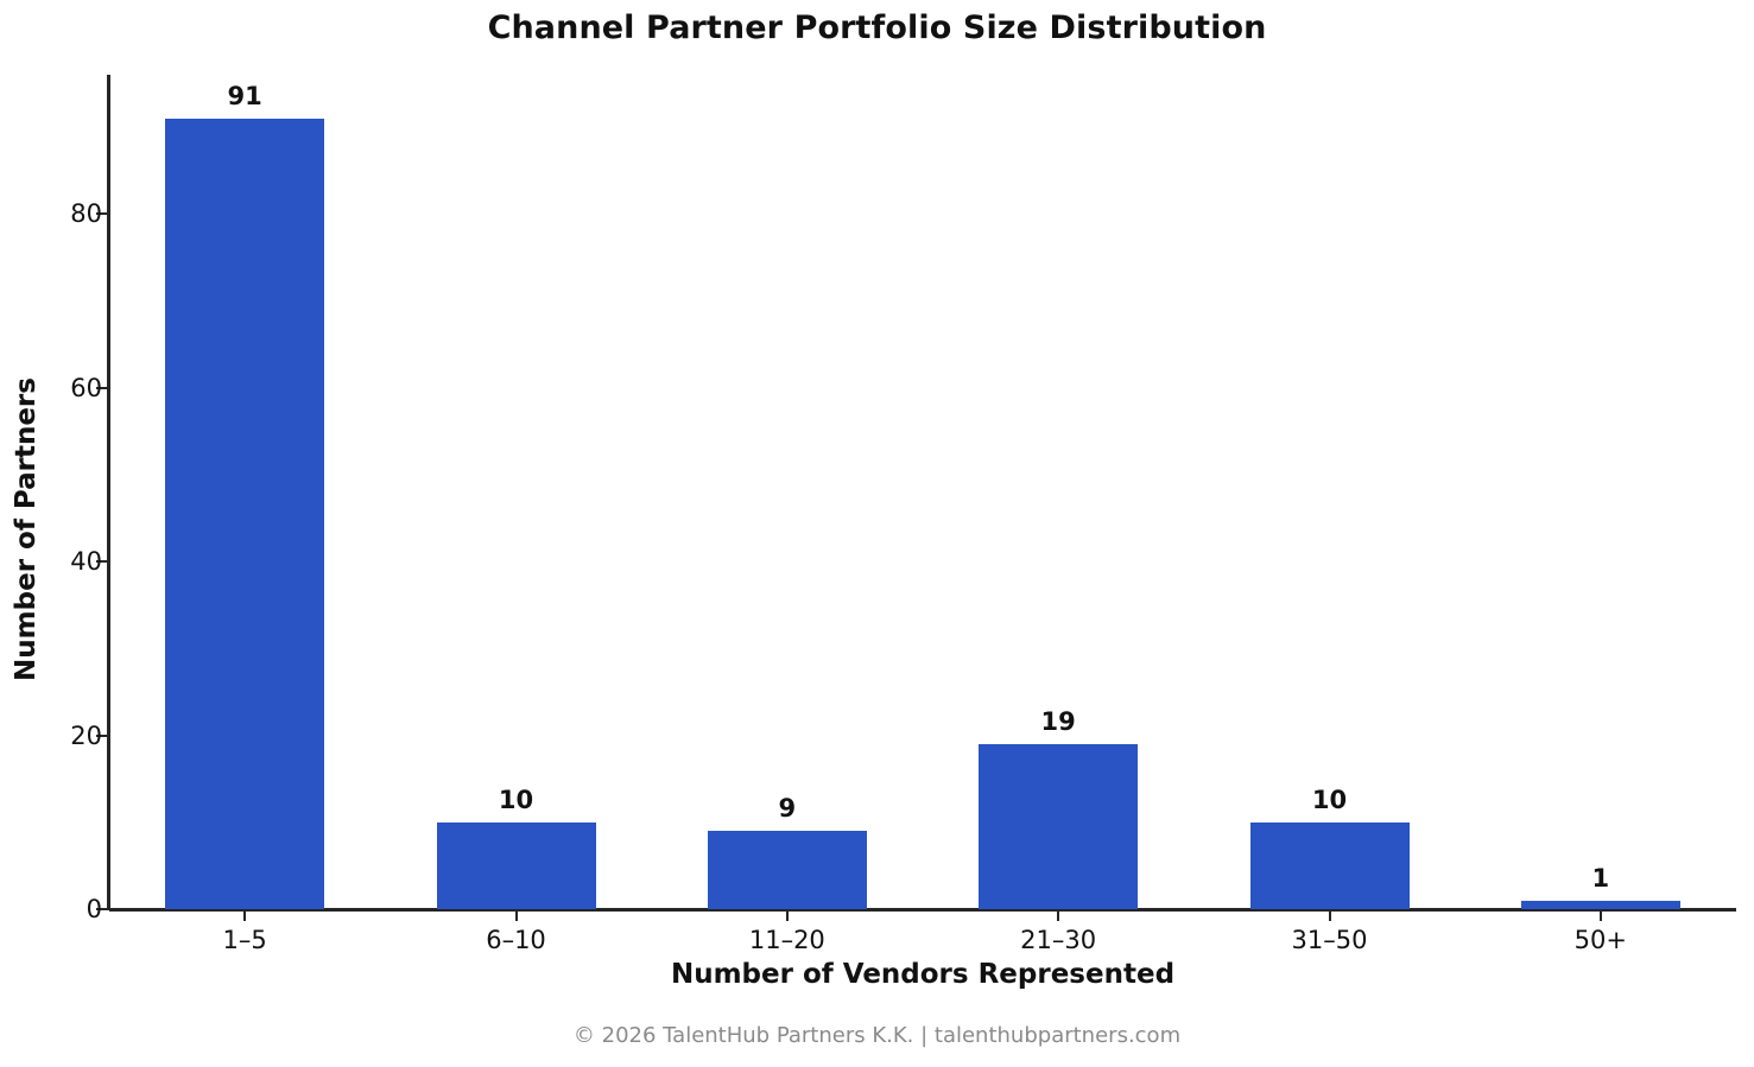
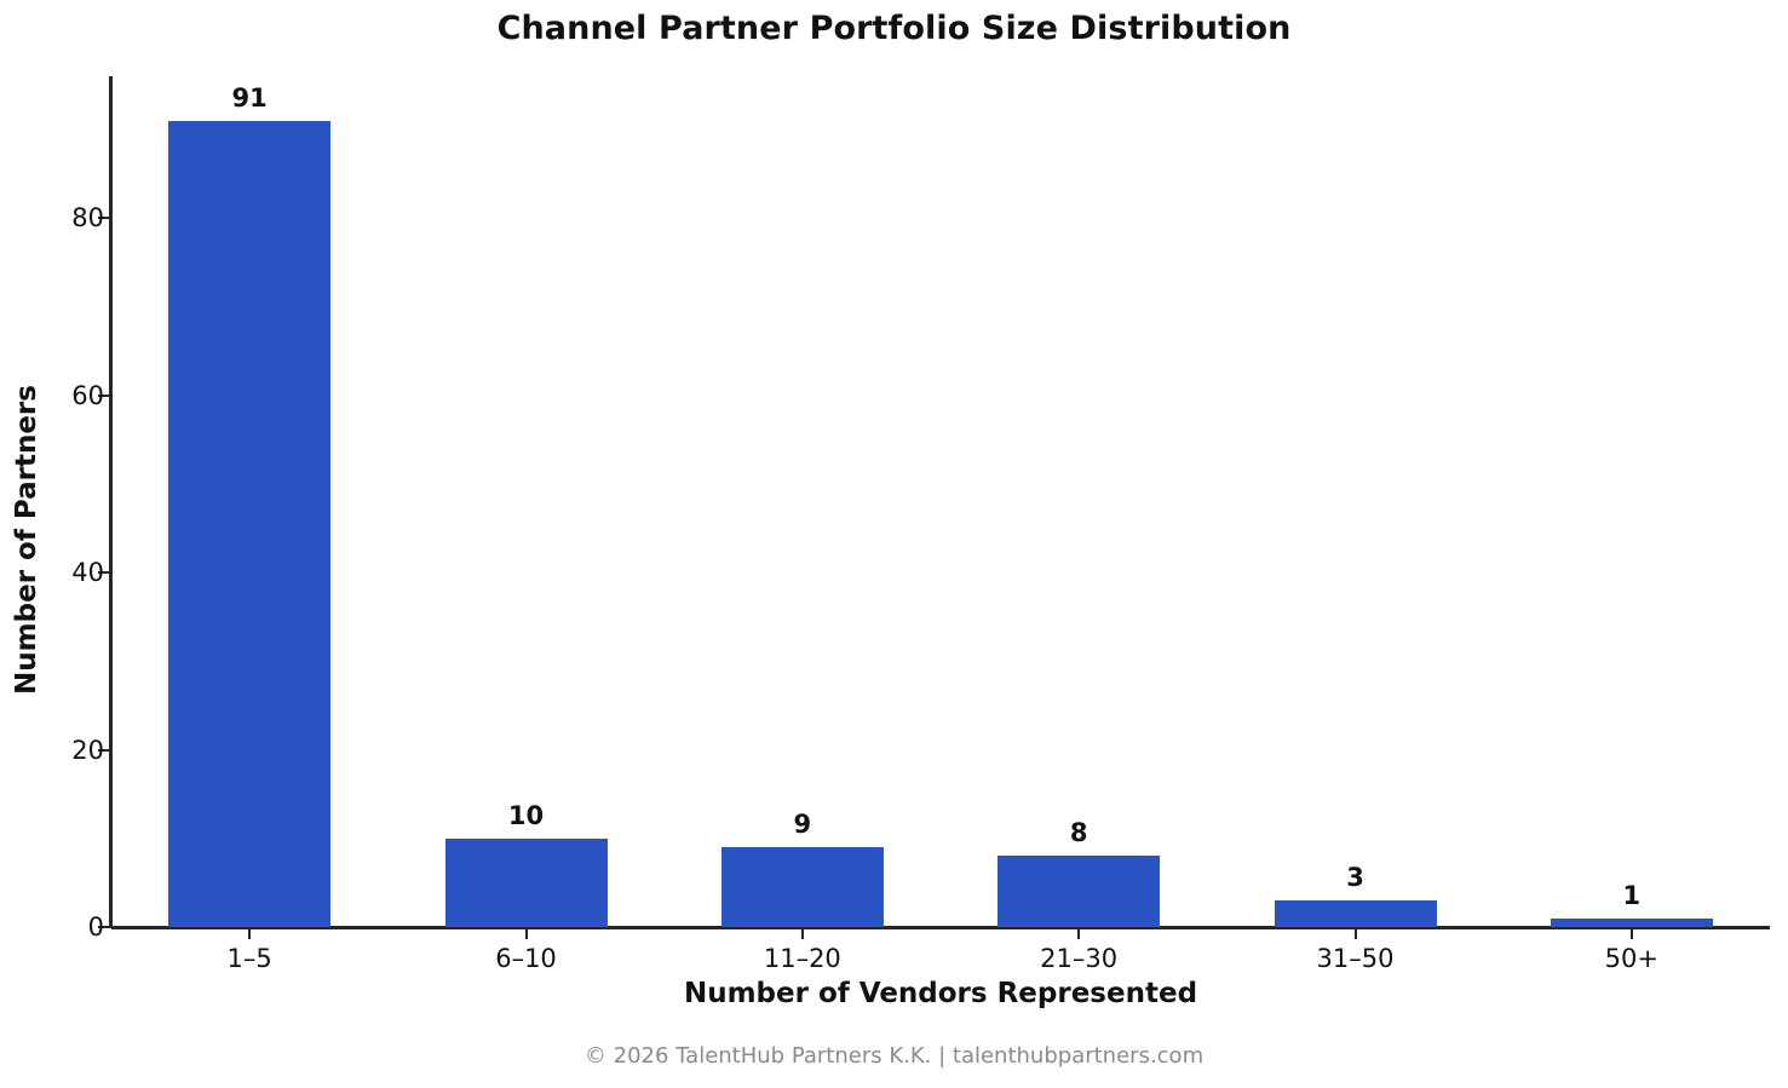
21–30: 19 -> 8
31–50: 10 -> 3
